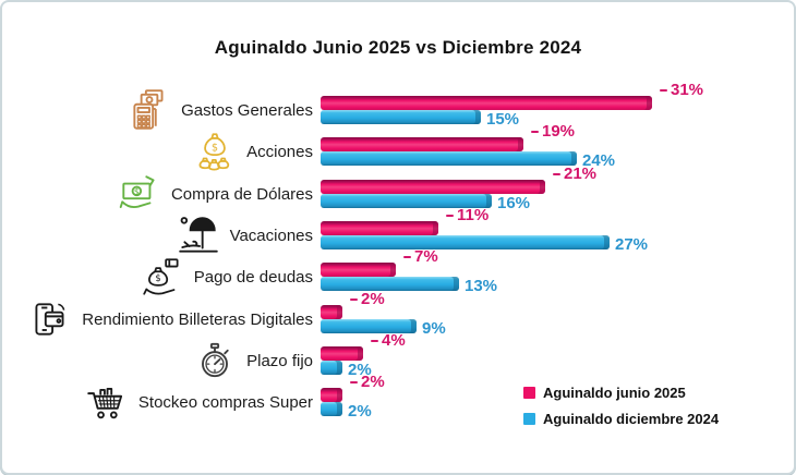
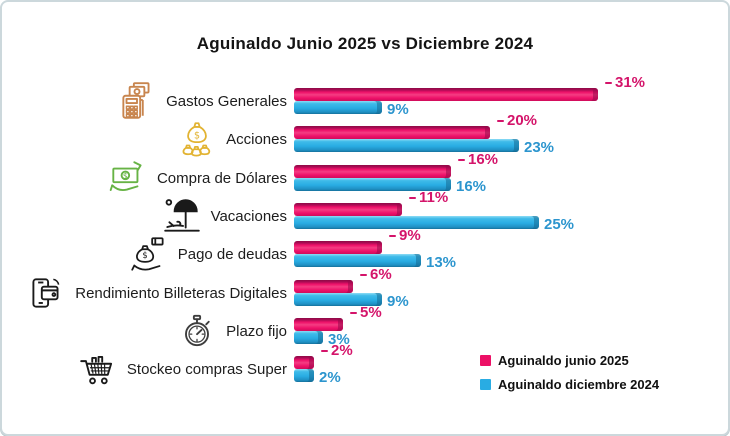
Aguinaldo diciembre 2024/Gastos Generales: 15% -> 9%
Aguinaldo junio 2025/Acciones: 19% -> 20%
Aguinaldo diciembre 2024/Acciones: 24% -> 23%
Aguinaldo junio 2025/Compra de Dólares: 21% -> 16%
Aguinaldo diciembre 2024/Vacaciones: 27% -> 25%
Aguinaldo junio 2025/Pago de deudas: 7% -> 9%
Aguinaldo junio 2025/Rendimiento Billeteras Digitales: 2% -> 6%
Aguinaldo junio 2025/Plazo fijo: 4% -> 5%
Aguinaldo diciembre 2024/Plazo fijo: 2% -> 3%
